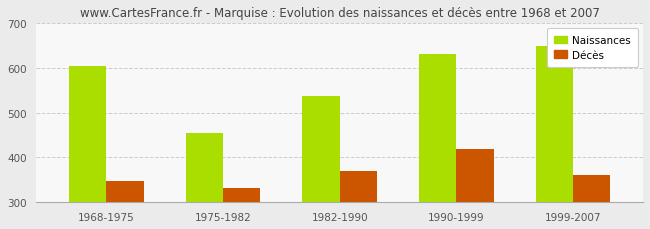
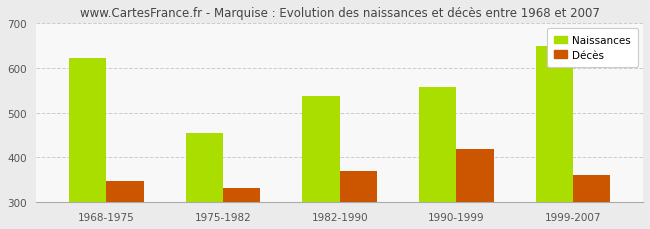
Naissances/1968-1975: 605 -> 622
Naissances/1990-1999: 630 -> 558
